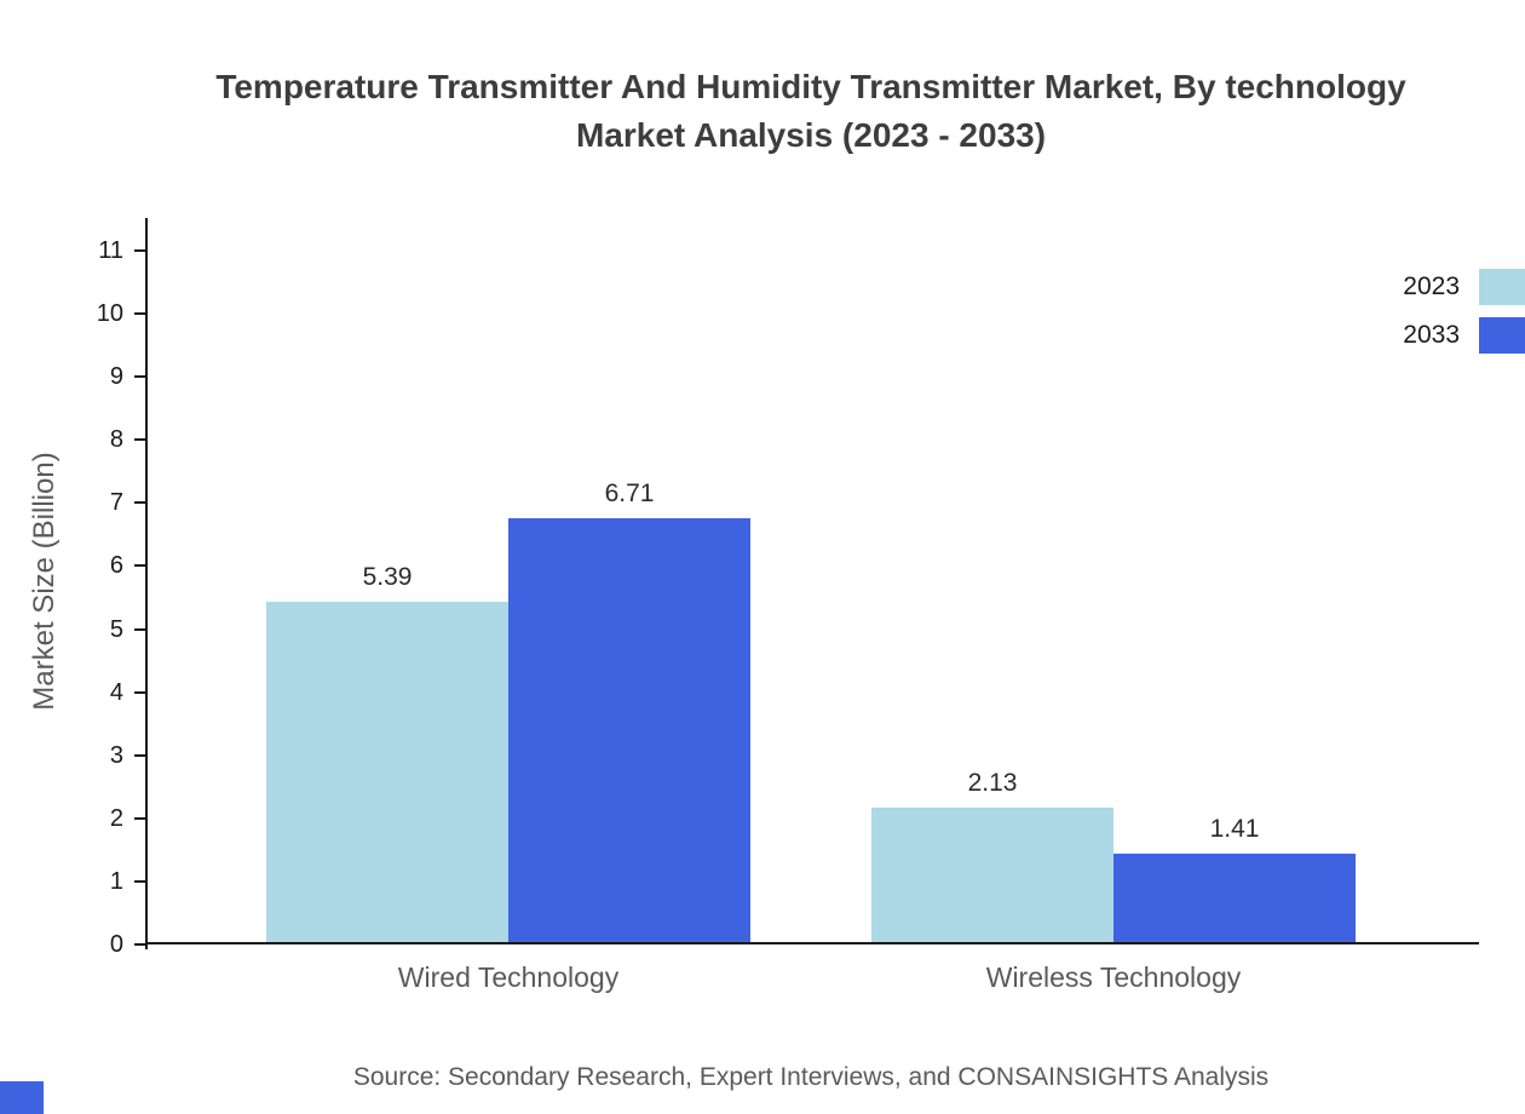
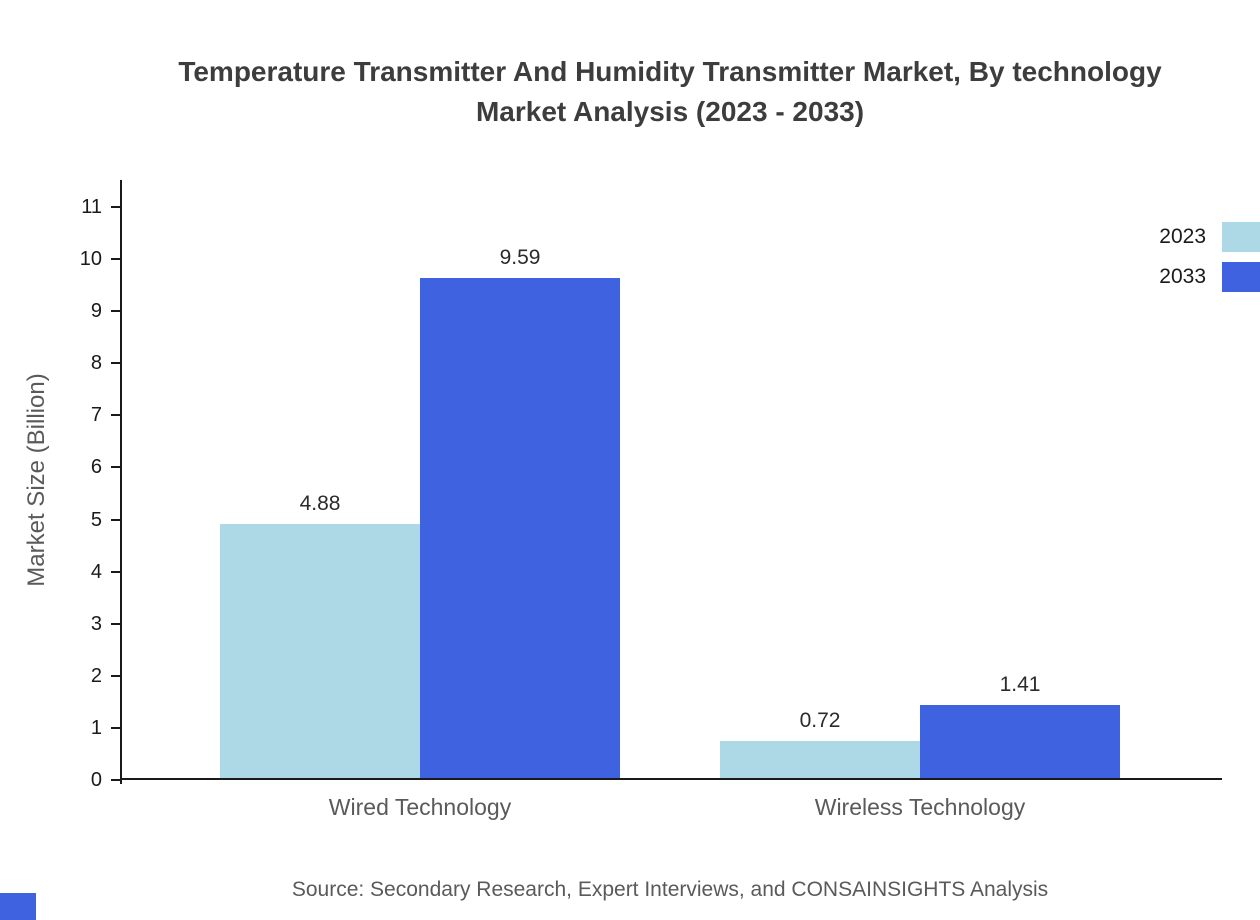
2023/Wired Technology: 5.39 -> 4.88
2033/Wired Technology: 6.71 -> 9.59
2023/Wireless Technology: 2.13 -> 0.72
